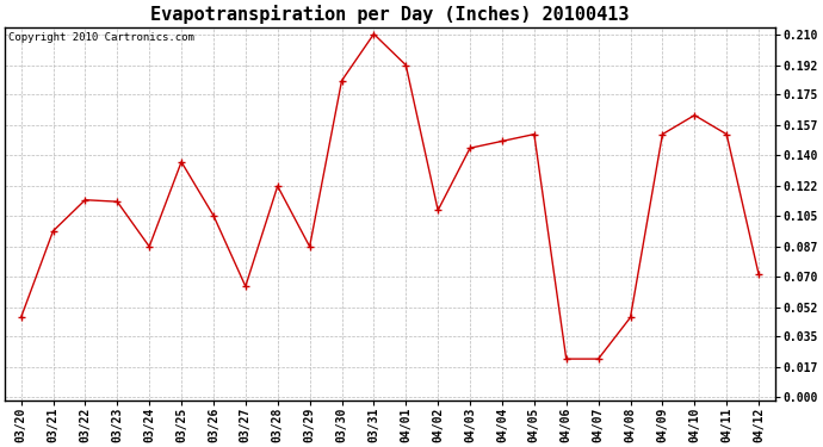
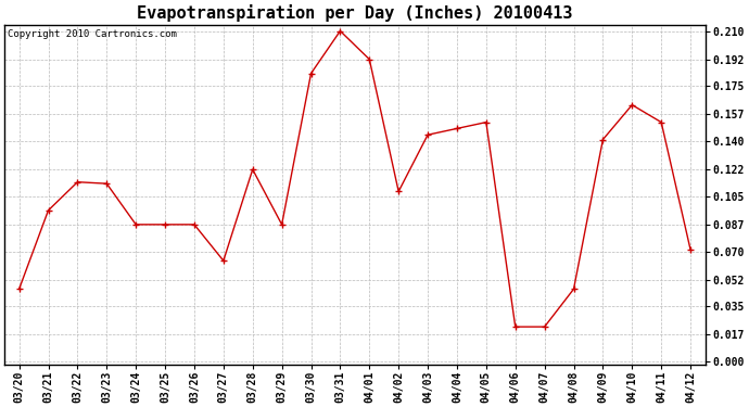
03/25: 0.136 -> 0.087
03/26: 0.105 -> 0.087
04/09: 0.152 -> 0.141
